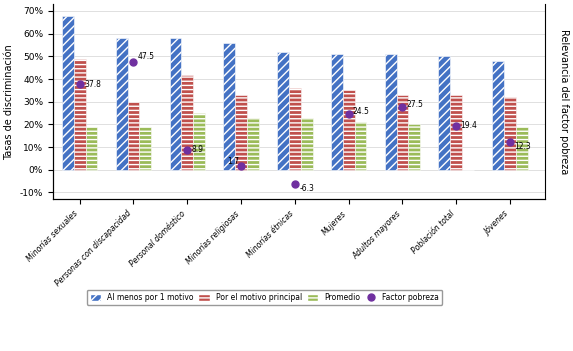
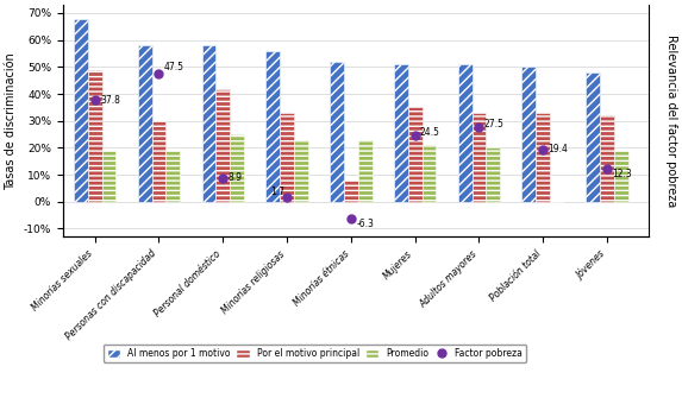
Por el motivo principal/Minorías étnicas: 36% -> 8%
